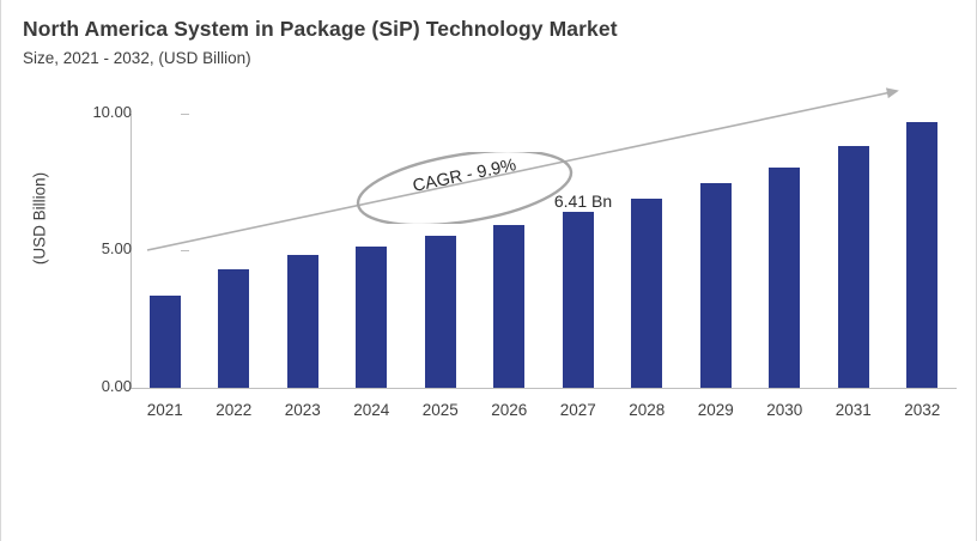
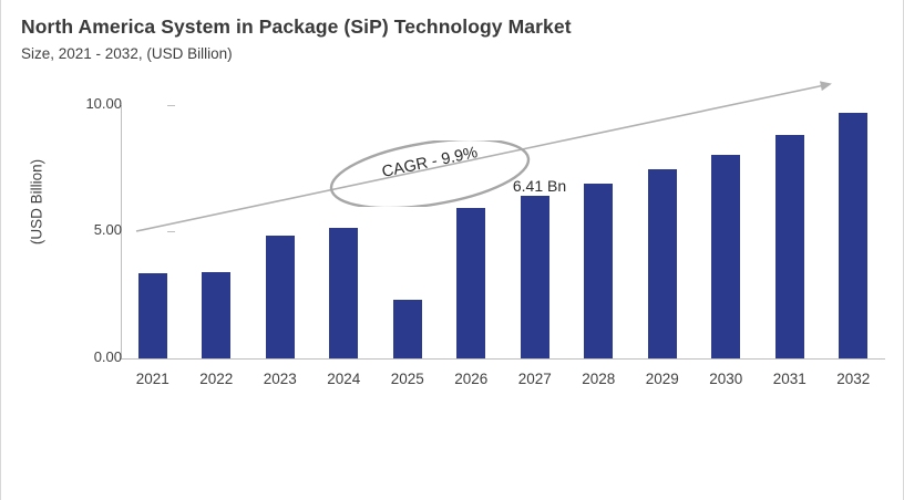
2022: 4.3 -> 3.4
2025: 5.5 -> 2.3
